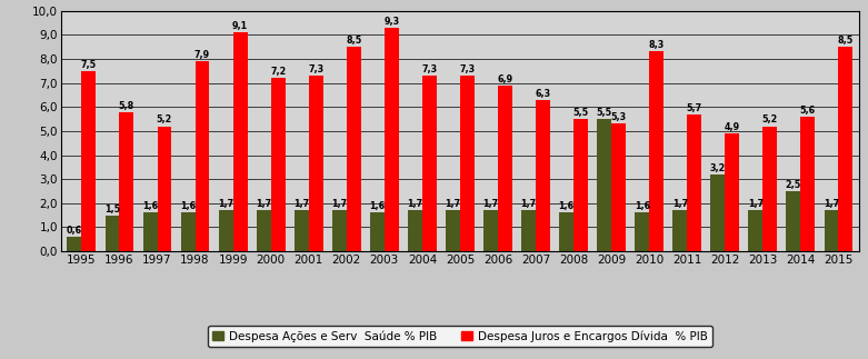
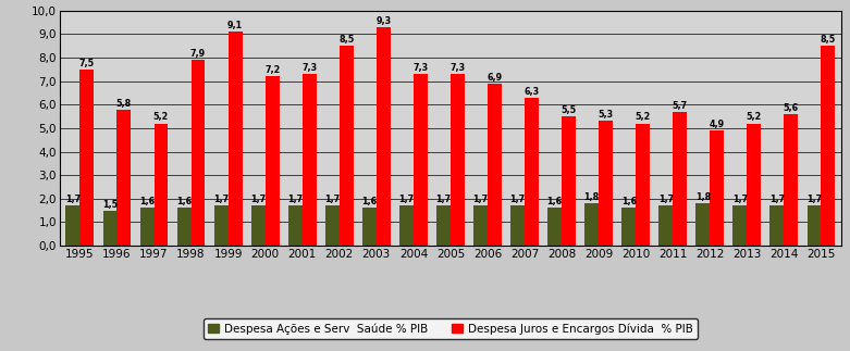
Despesa Ações e Serv Saúde % PIB/1995: 0,6 -> 1,7
Despesa Ações e Serv Saúde % PIB/2009: 5,5 -> 1,8
Despesa Juros e Encargos Dívida % PIB/2010: 8,3 -> 5,2
Despesa Ações e Serv Saúde % PIB/2012: 3,2 -> 1,8
Despesa Ações e Serv Saúde % PIB/2014: 2,5 -> 1,7
